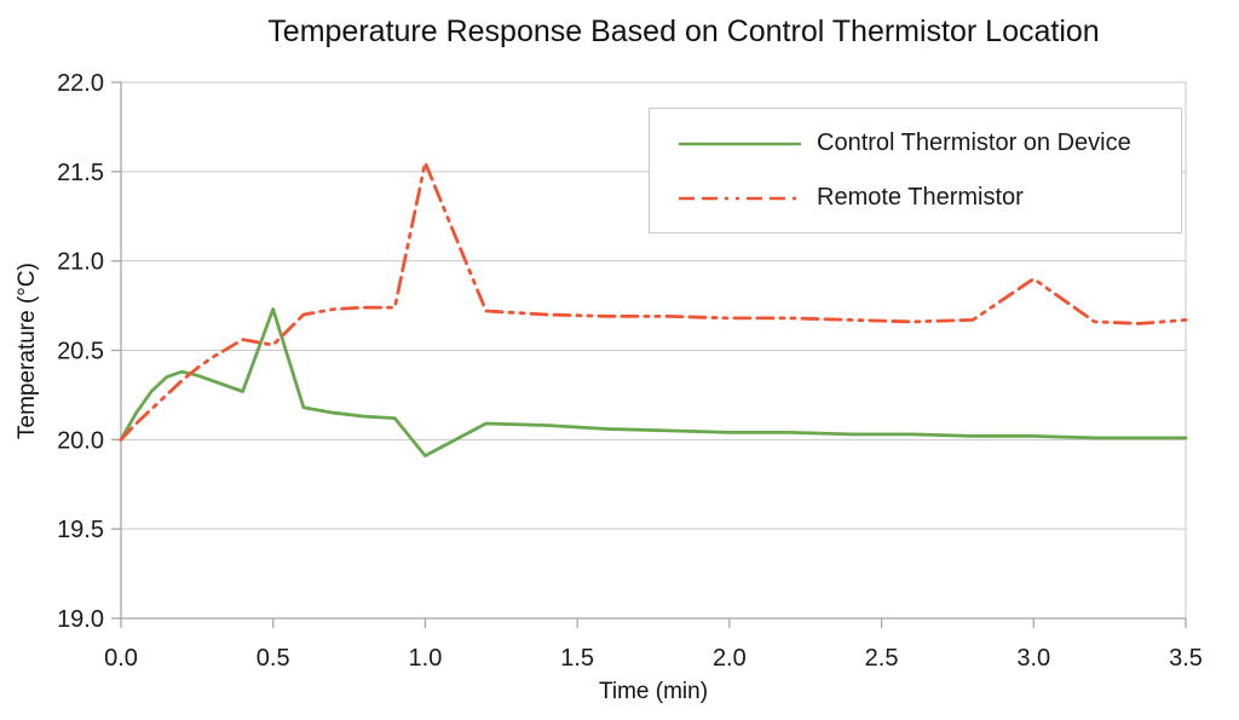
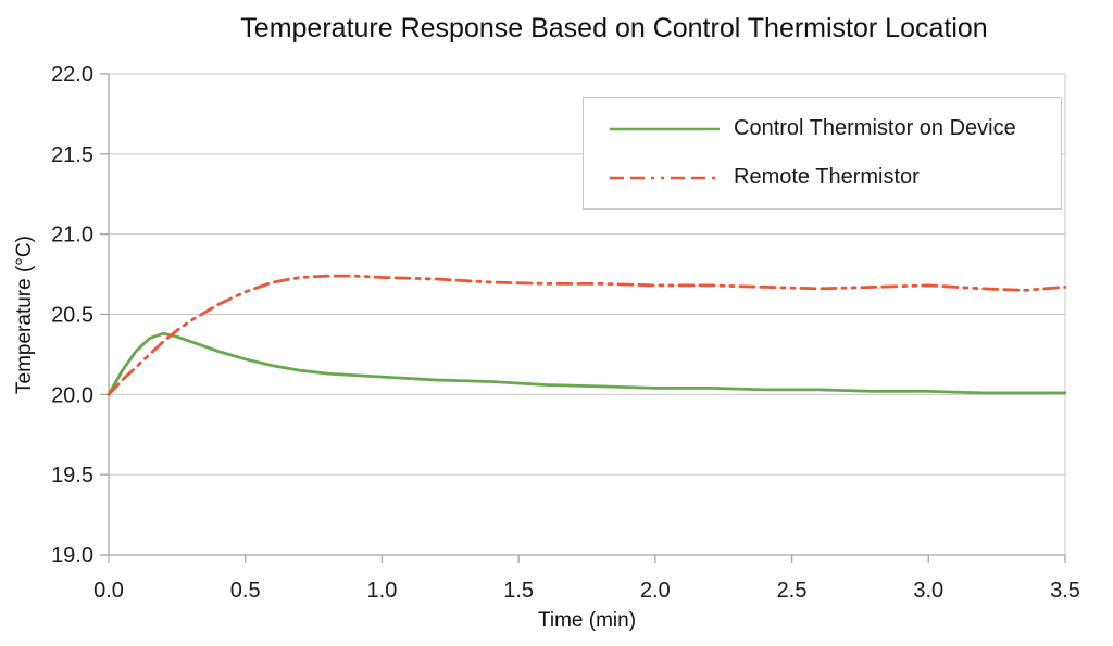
Control Thermistor on Device/0.5: 20.73 -> 20.22
Remote Thermistor/0.5: 20.53 -> 20.64
Control Thermistor on Device/1.0: 19.91 -> 20.11
Remote Thermistor/1.0: 21.55 -> 20.73
Remote Thermistor/3.0: 20.90 -> 20.68
